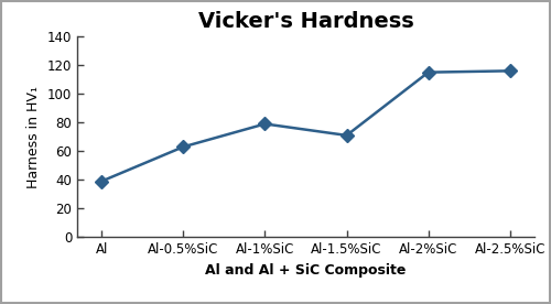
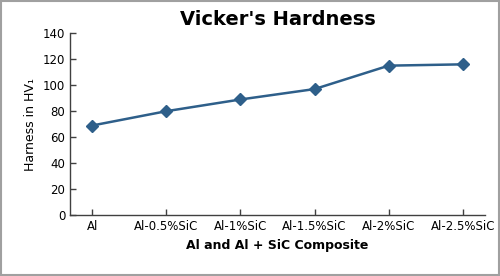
Al: 39 -> 69
Al-0.5%SiC: 63 -> 80
Al-1%SiC: 79 -> 89
Al-1.5%SiC: 71 -> 97
